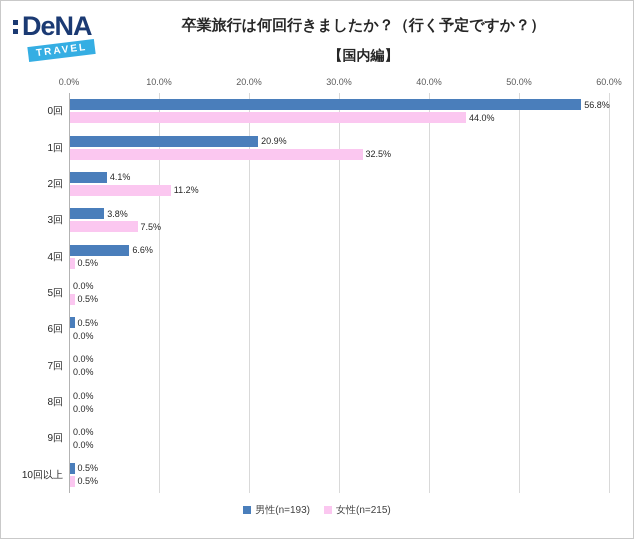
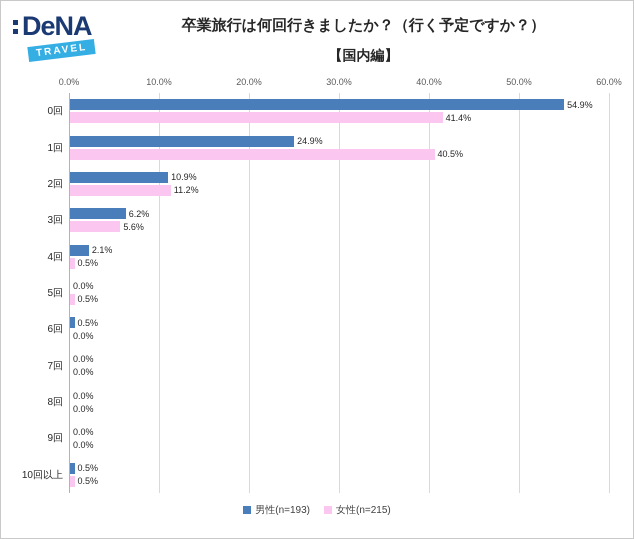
男性(n=193)/0回: 56.8% -> 54.9%
女性(n=215)/0回: 44.0% -> 41.4%
男性(n=193)/1回: 20.9% -> 24.9%
女性(n=215)/1回: 32.5% -> 40.5%
男性(n=193)/2回: 4.1% -> 10.9%
男性(n=193)/3回: 3.8% -> 6.2%
女性(n=215)/3回: 7.5% -> 5.6%
男性(n=193)/4回: 6.6% -> 2.1%
